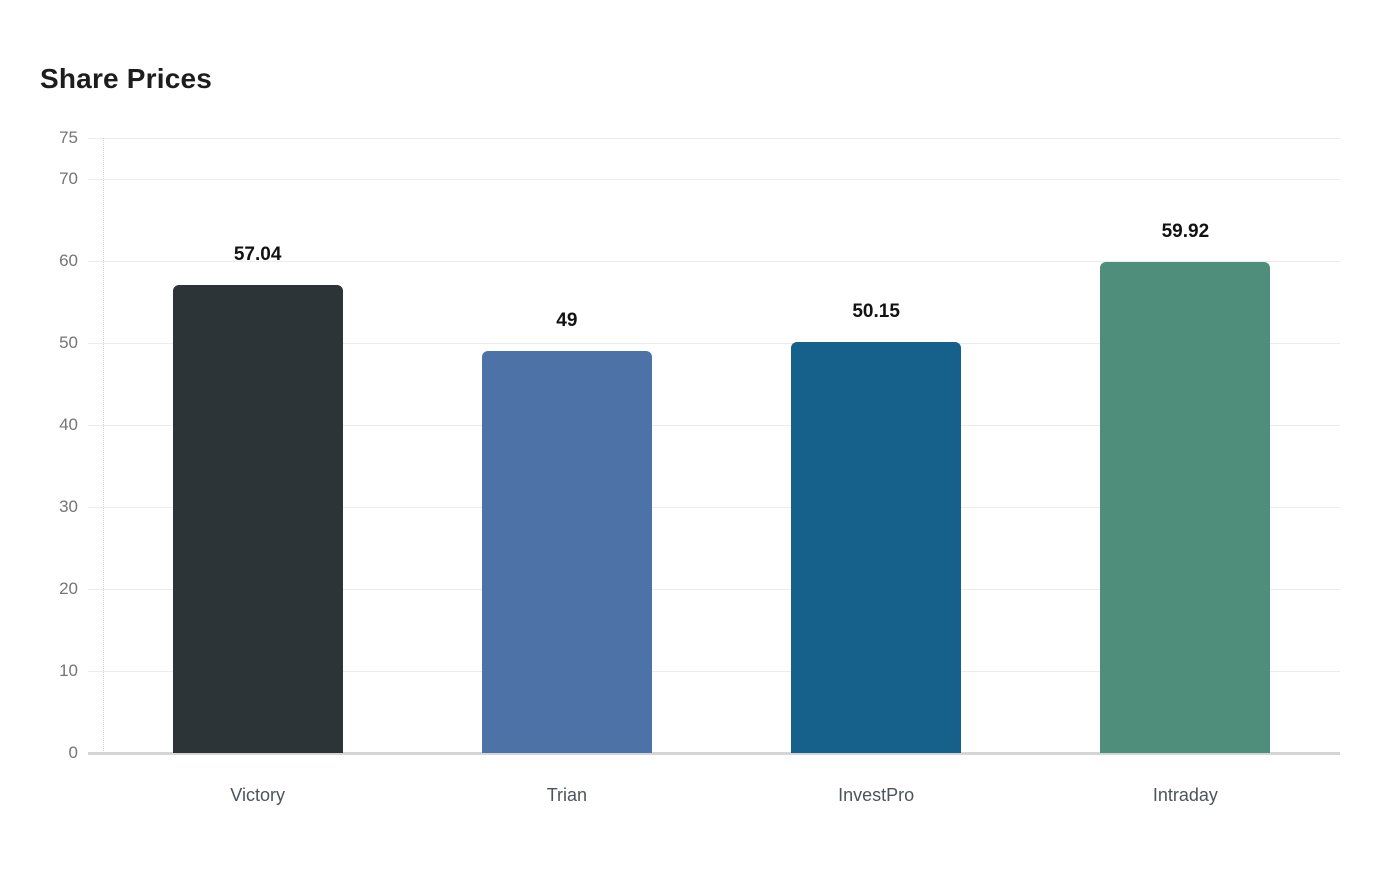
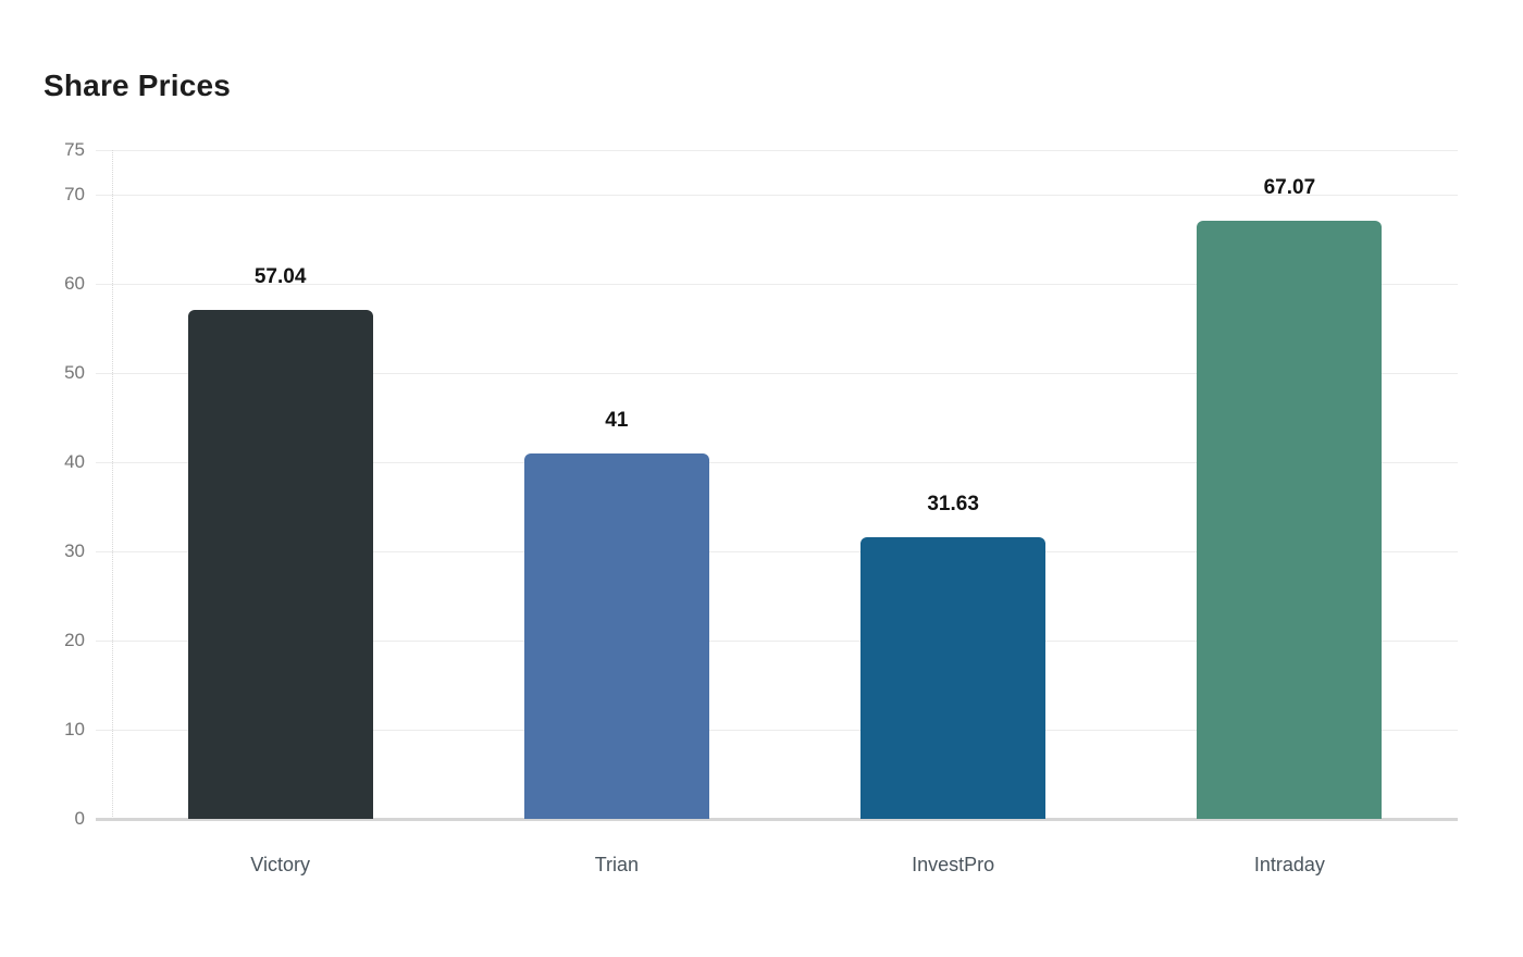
Trian: 49 -> 41
InvestPro: 50.15 -> 31.63
Intraday: 59.92 -> 67.07
